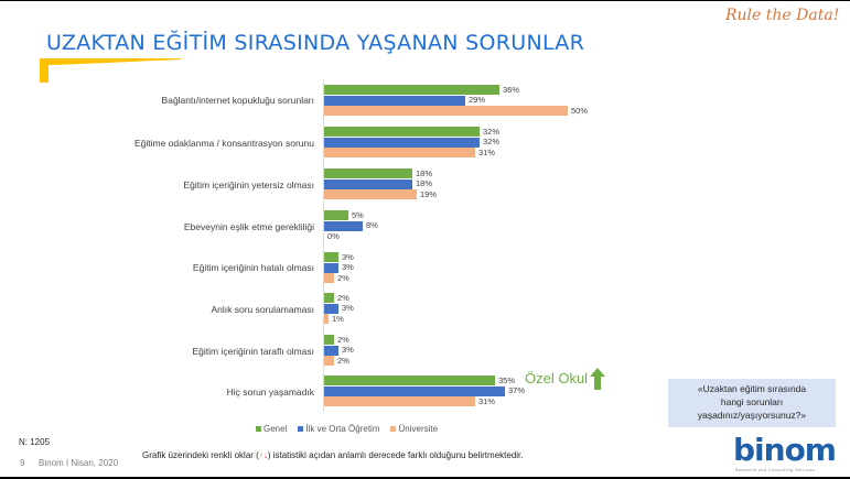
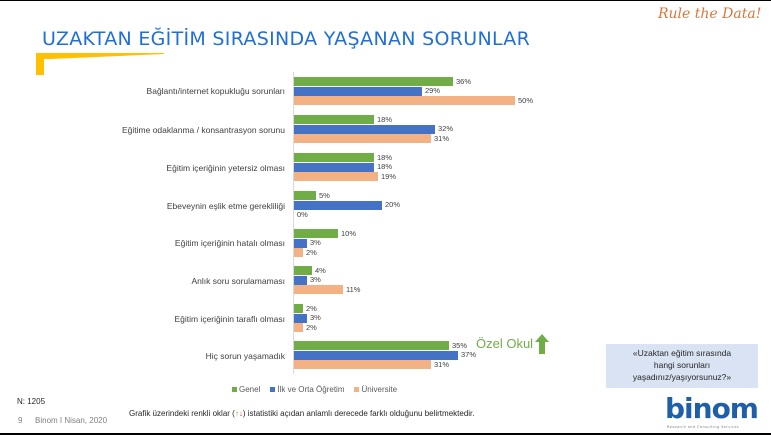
Genel/Eğitime odaklanma / konsantrasyon sorunu: 32% -> 18%
İlk ve Orta Öğretim/Ebeveynin eşlik etme gerekliliği: 8% -> 20%
Genel/Eğitim içeriğinin hatalı olması: 3% -> 10%
Genel/Anlık soru sorulamaması: 2% -> 4%
Üniversite/Anlık soru sorulamaması: 1% -> 11%
